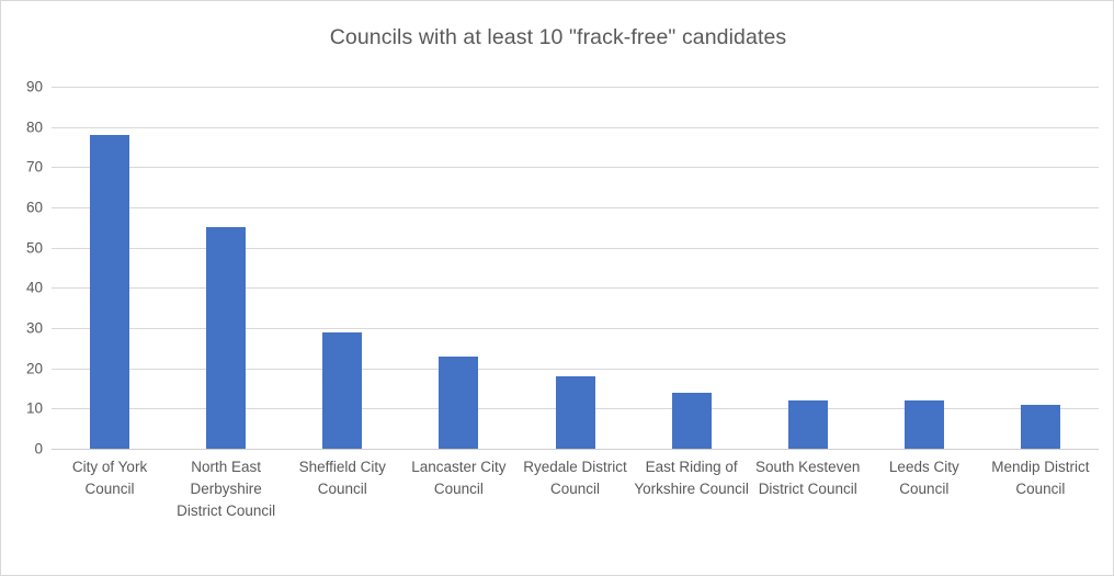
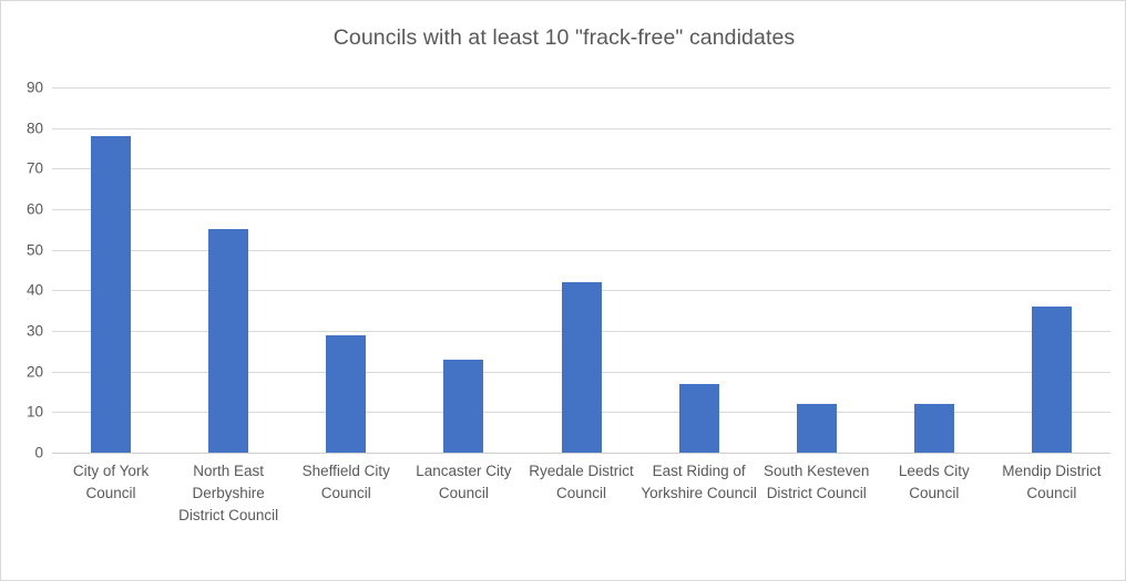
Ryedale District Council: 18 -> 42
East Riding of Yorkshire Council: 14 -> 17
Mendip District Council: 11 -> 36
